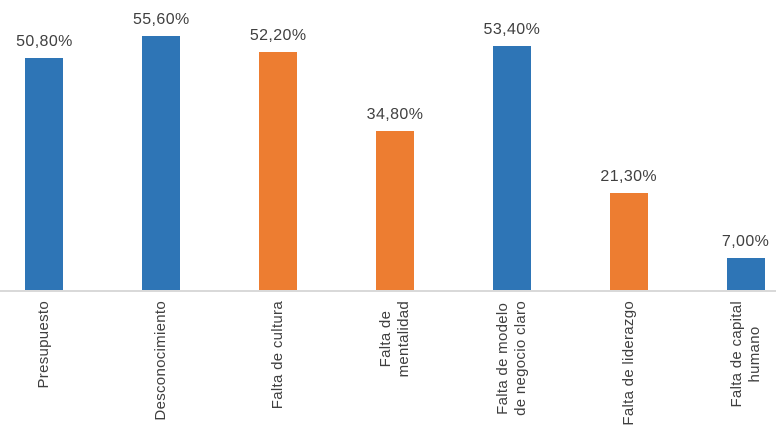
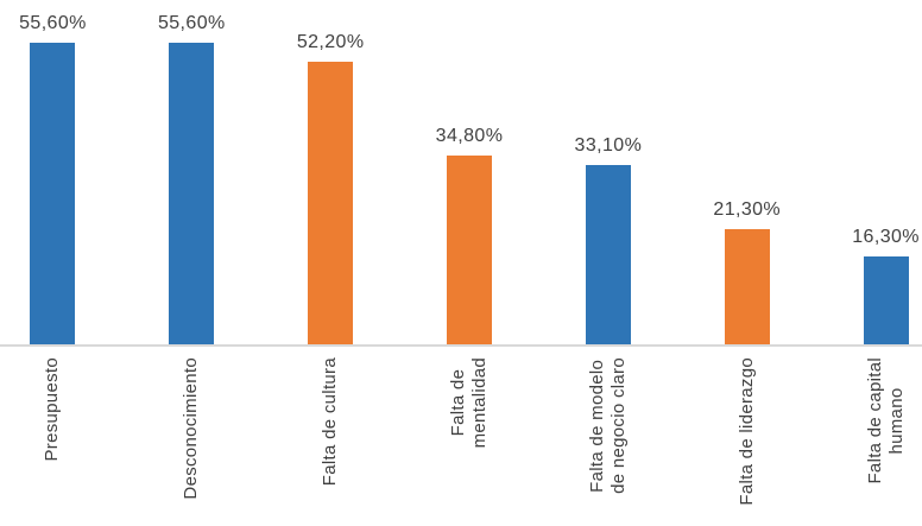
Presupuesto: 50,80% -> 55,60%
Falta de modelo de negocio claro: 53,40% -> 33,10%
Falta de capital humano: 7,00% -> 16,30%
